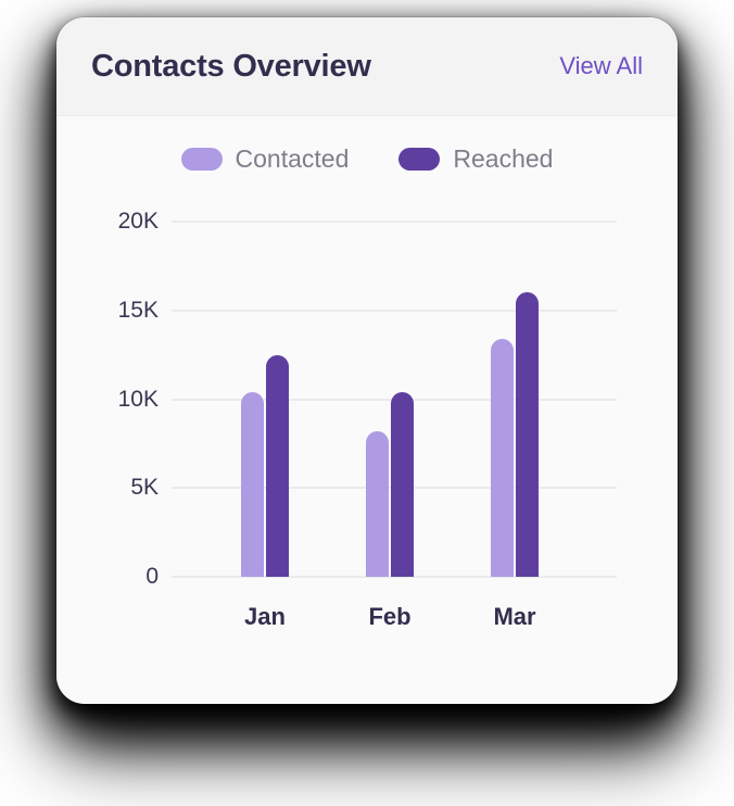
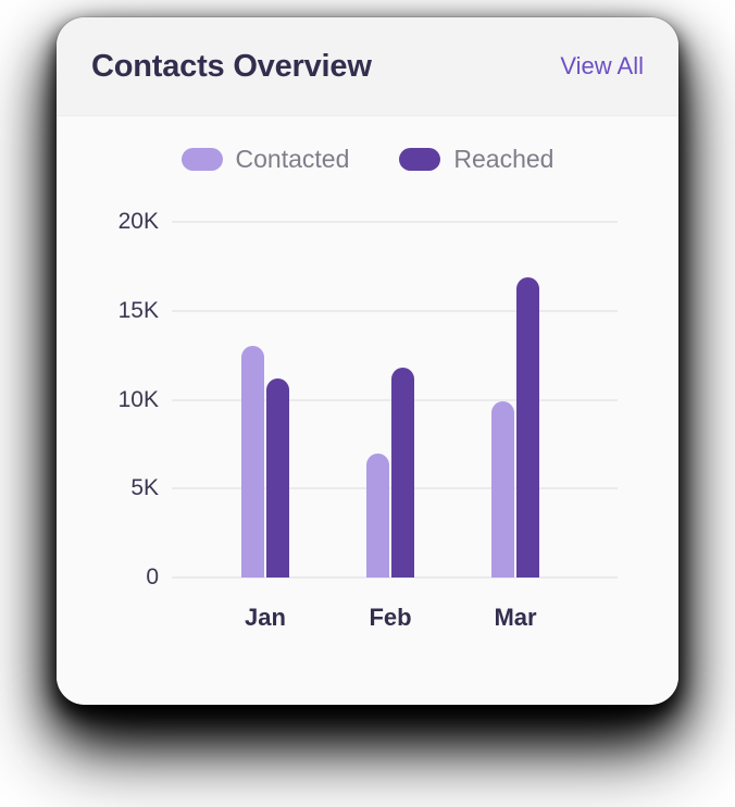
Contacted/Jan: 10.4K -> 13.0K
Reached/Jan: 12.5K -> 11.2K
Contacted/Feb: 8.2K -> 7.0K
Reached/Feb: 10.4K -> 11.8K
Contacted/Mar: 13.4K -> 9.9K
Reached/Mar: 16.0K -> 16.9K
